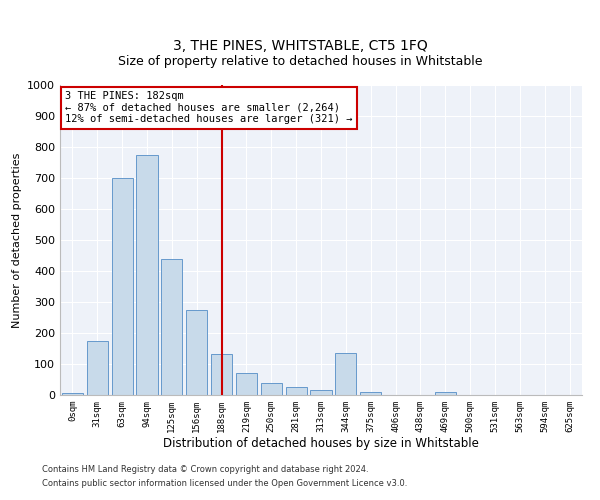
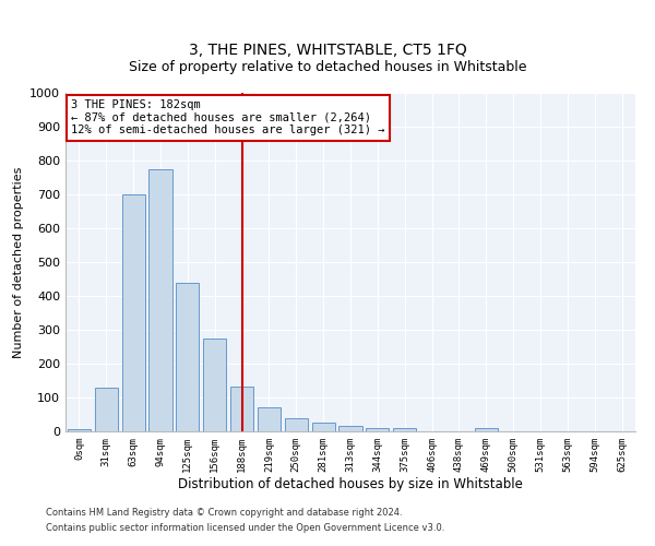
31sqm: 175 -> 128
344sqm: 135 -> 10
